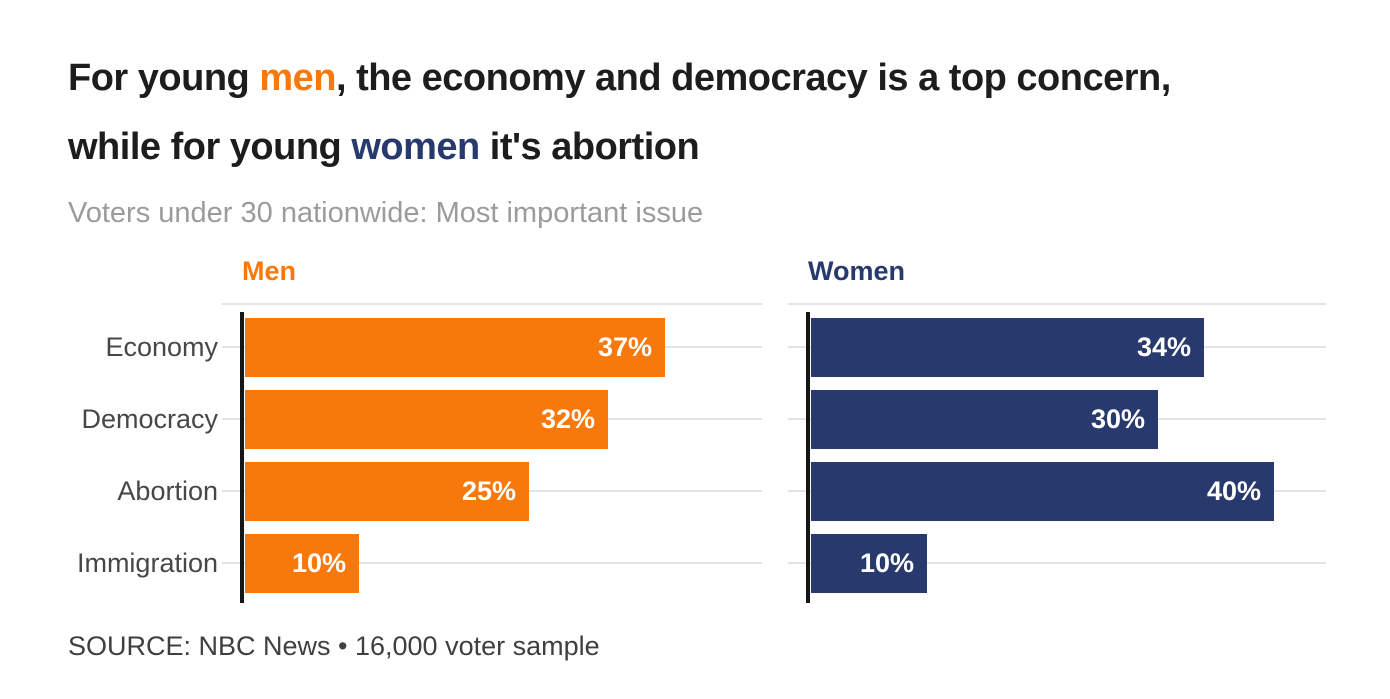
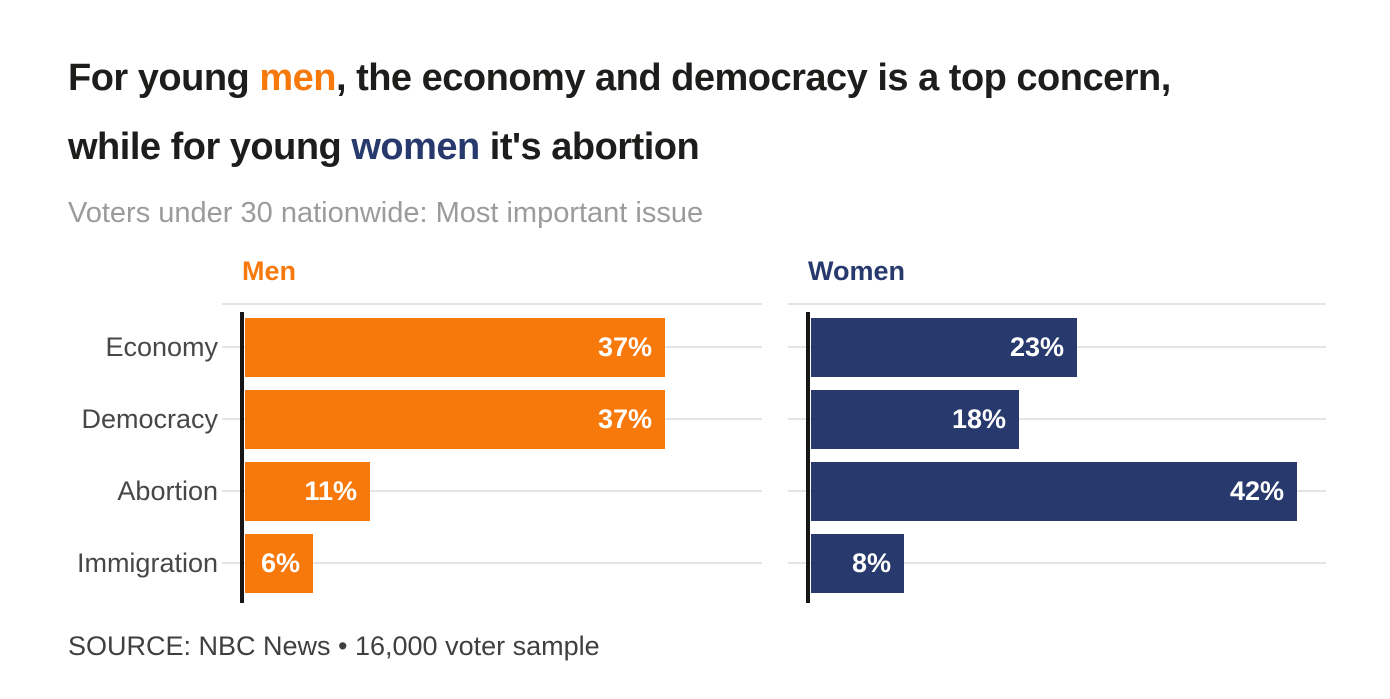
Women/Economy: 34% -> 23%
Men/Democracy: 32% -> 37%
Women/Democracy: 30% -> 18%
Men/Abortion: 25% -> 11%
Women/Abortion: 40% -> 42%
Men/Immigration: 10% -> 6%
Women/Immigration: 10% -> 8%
